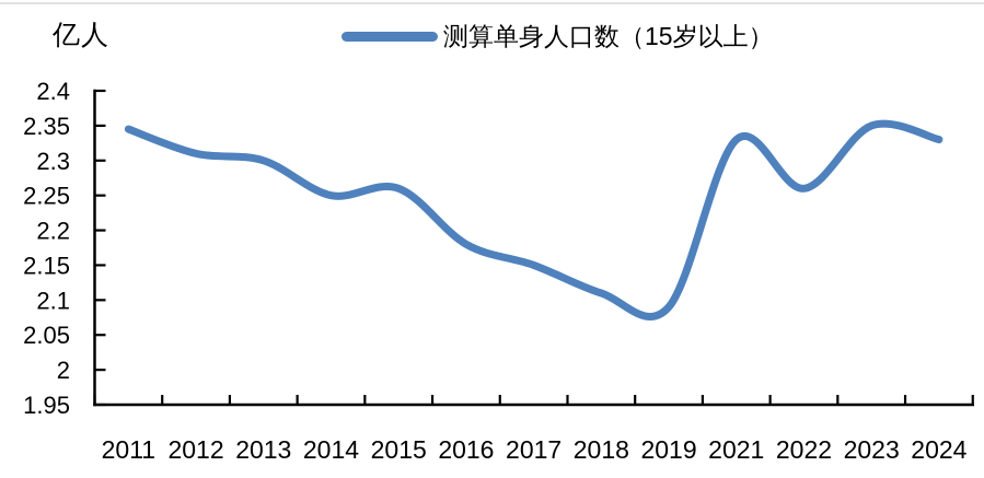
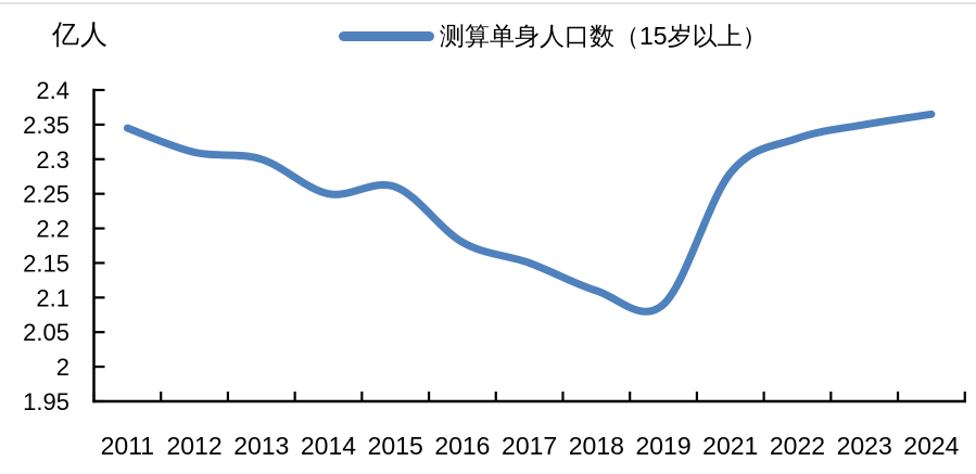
2021: 2.33 -> 2.28
2022: 2.26 -> 2.33
2024: 2.33 -> 2.37
